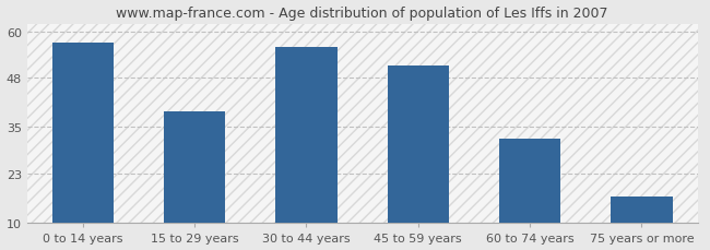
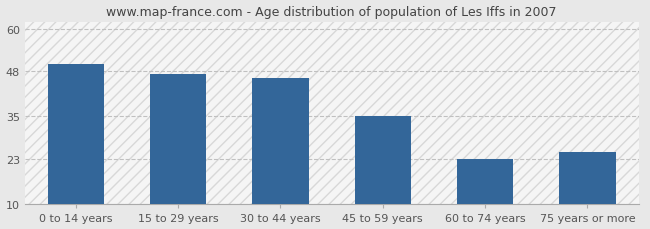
0 to 14 years: 57 -> 50
15 to 29 years: 39 -> 47
30 to 44 years: 56 -> 46
45 to 59 years: 51 -> 35
60 to 74 years: 32 -> 23
75 years or more: 17 -> 25
